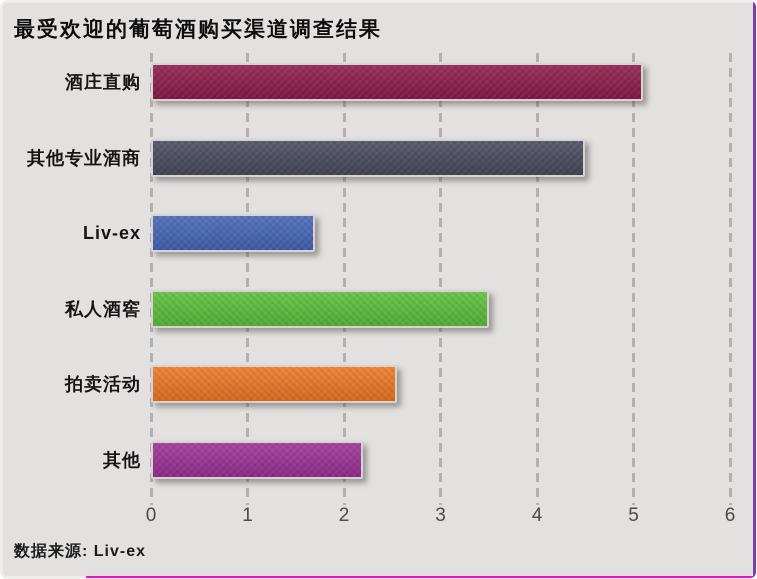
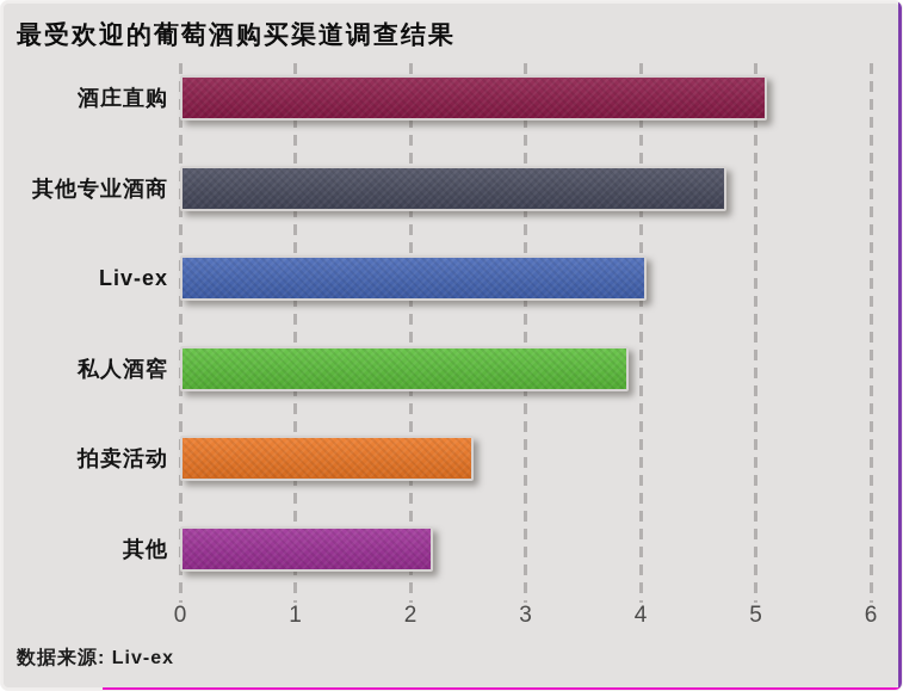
其他专业酒商: 4.5 -> 4.8
Liv-ex: 1.7 -> 4.0
私人酒窖: 3.5 -> 3.9
